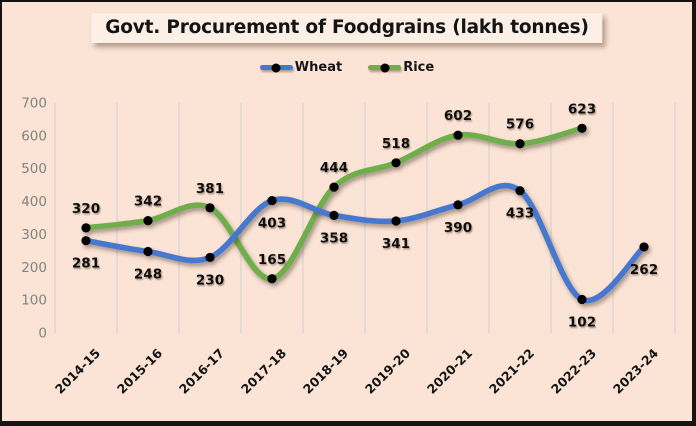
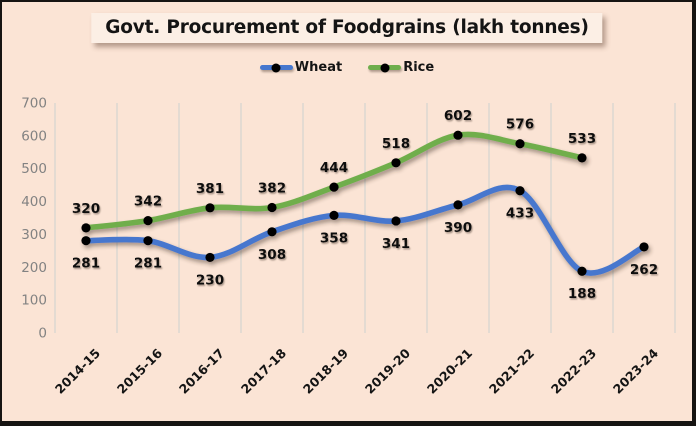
Wheat/2015-16: 248 -> 281
Wheat/2017-18: 403 -> 308
Rice/2017-18: 165 -> 382
Wheat/2022-23: 102 -> 188
Rice/2022-23: 623 -> 533
